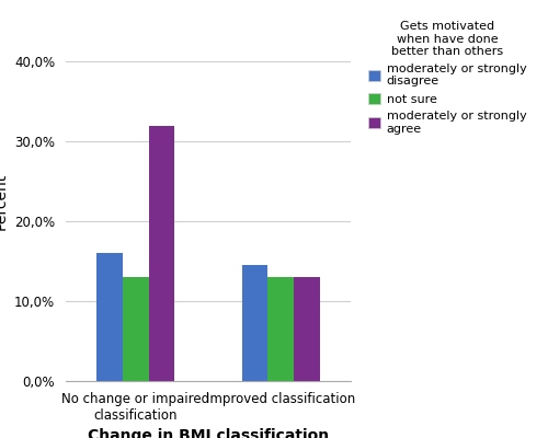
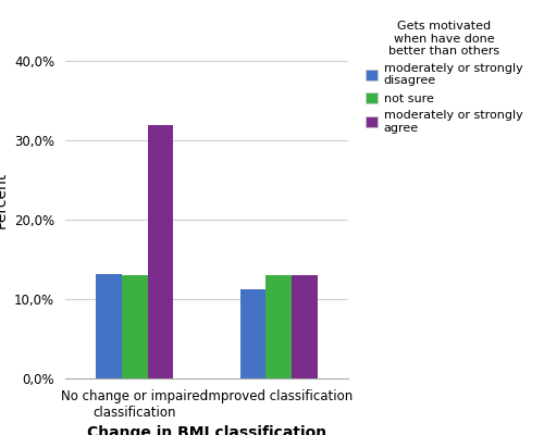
moderately or strongly disagree/No change or impaired classification: 16,0% -> 13,2%
moderately or strongly disagree/Improved classification: 14,5% -> 11,2%
